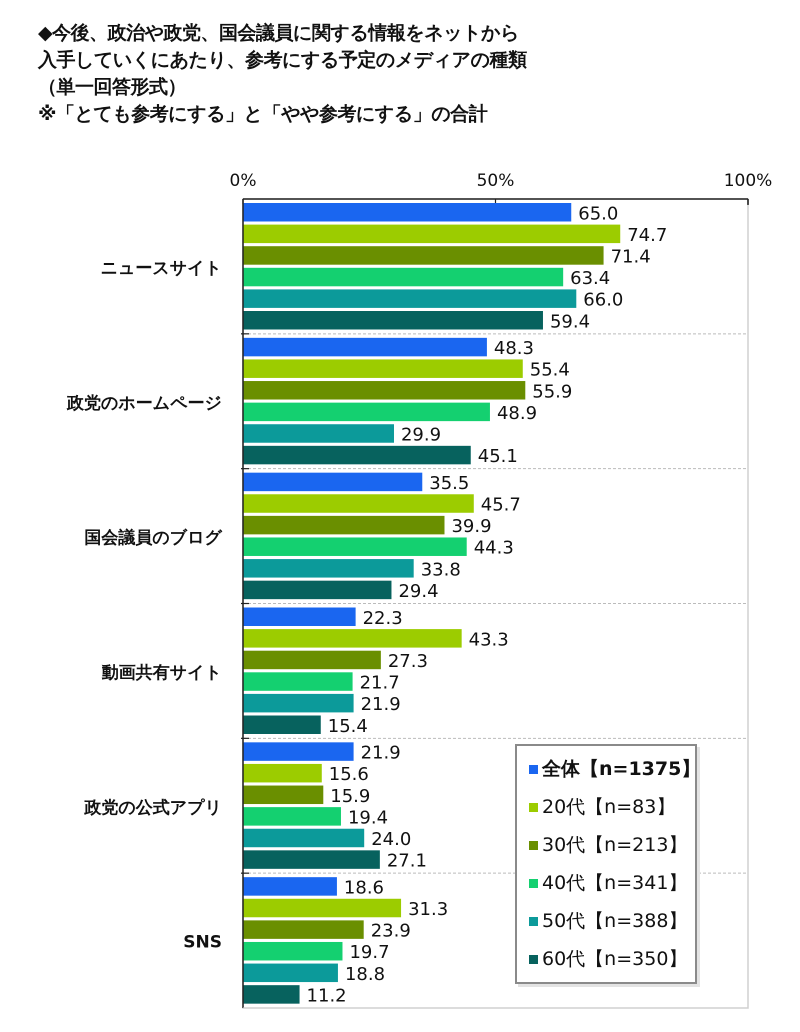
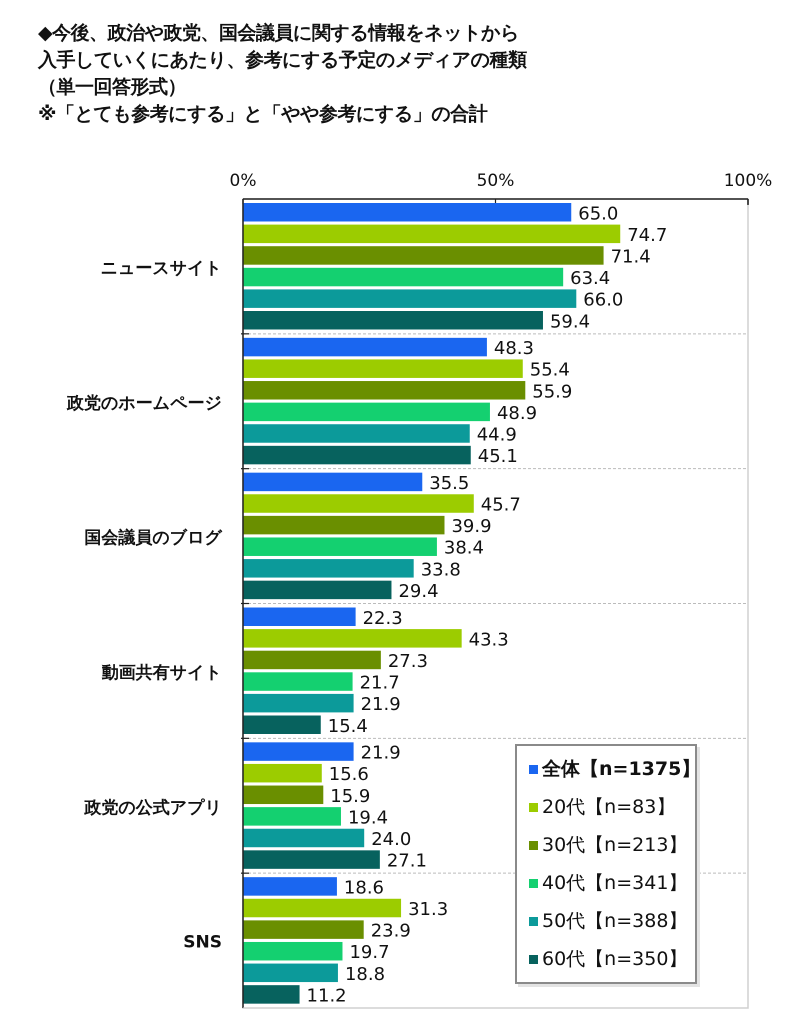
50代【n=388】/政党のホームページ: 29.9 -> 44.9
40代【n=341】/国会議員のブログ: 44.3 -> 38.4
